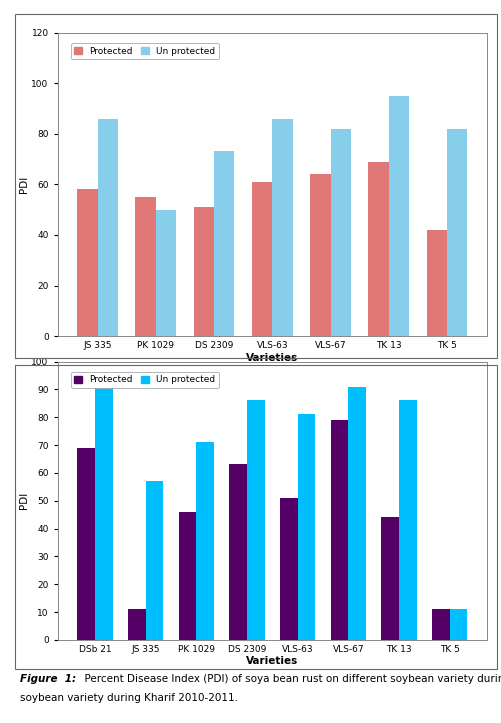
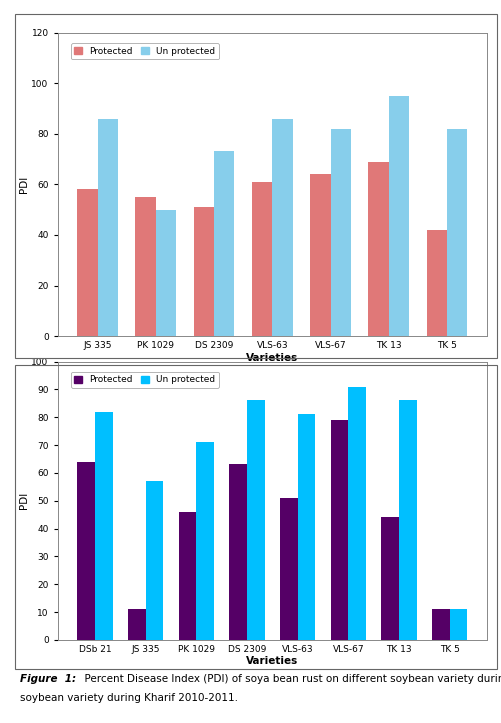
Protected/DSb 21: 69 -> 64
Un protected/DSb 21: 91 -> 82
